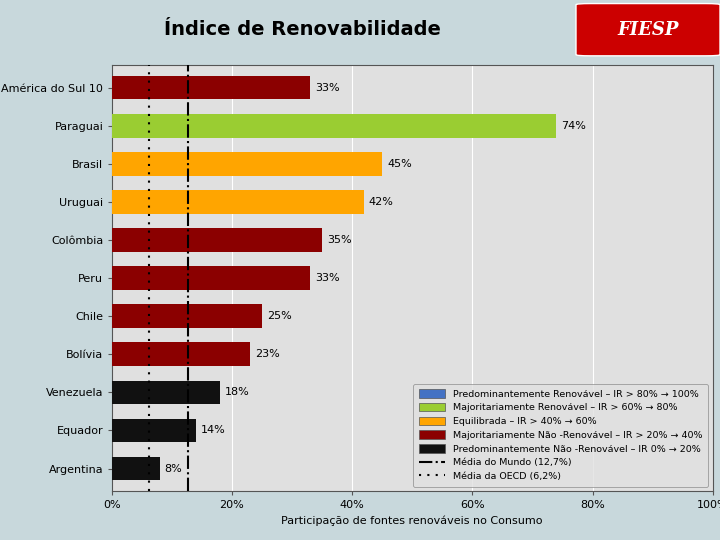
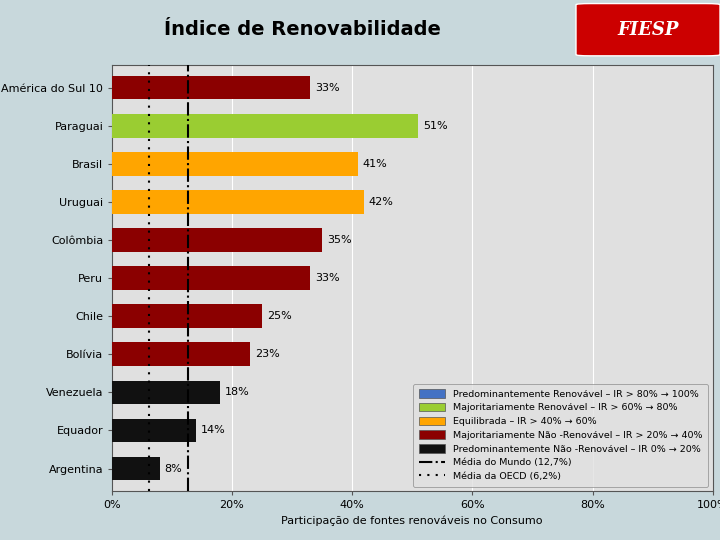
Paraguai: 74% -> 51%
Brasil: 45% -> 41%
